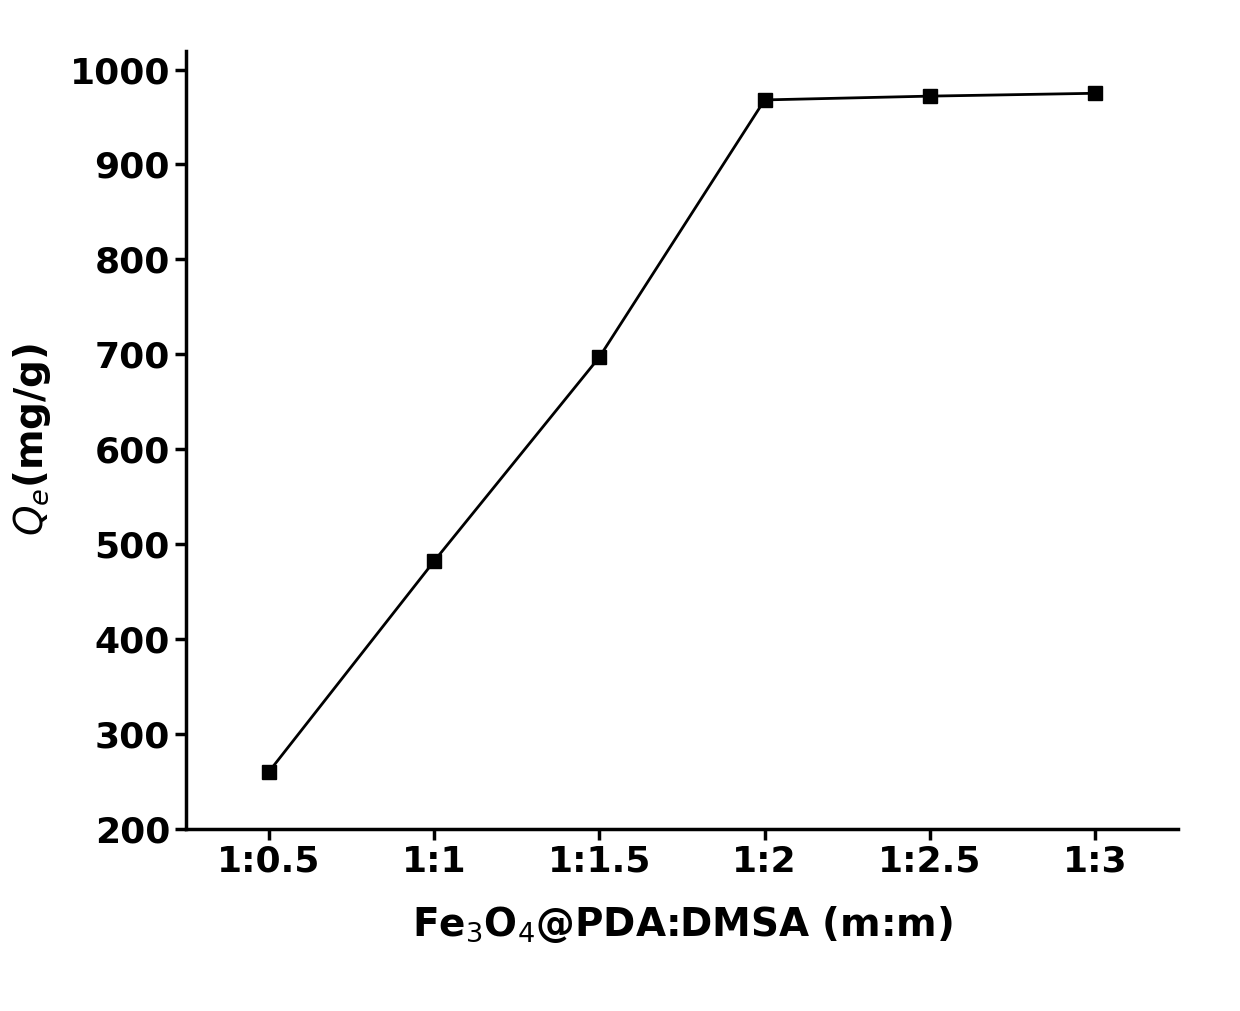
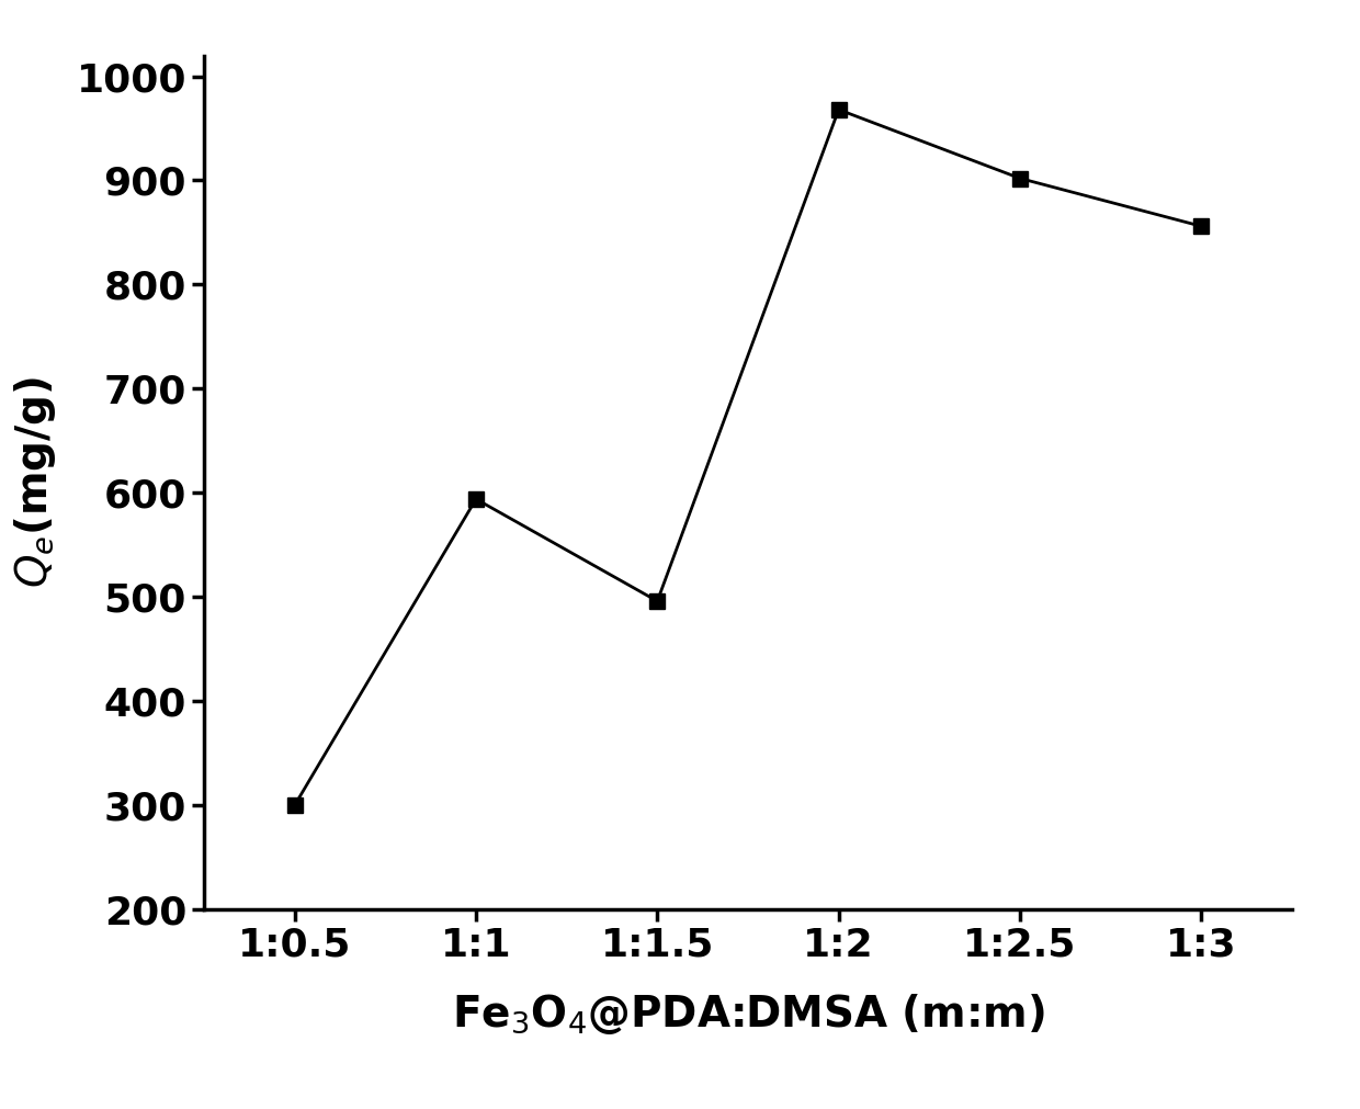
1:0.5: 260 -> 300
1:1: 482 -> 594
1:1.5: 697 -> 496
1:2.5: 972 -> 902
1:3: 975 -> 856
